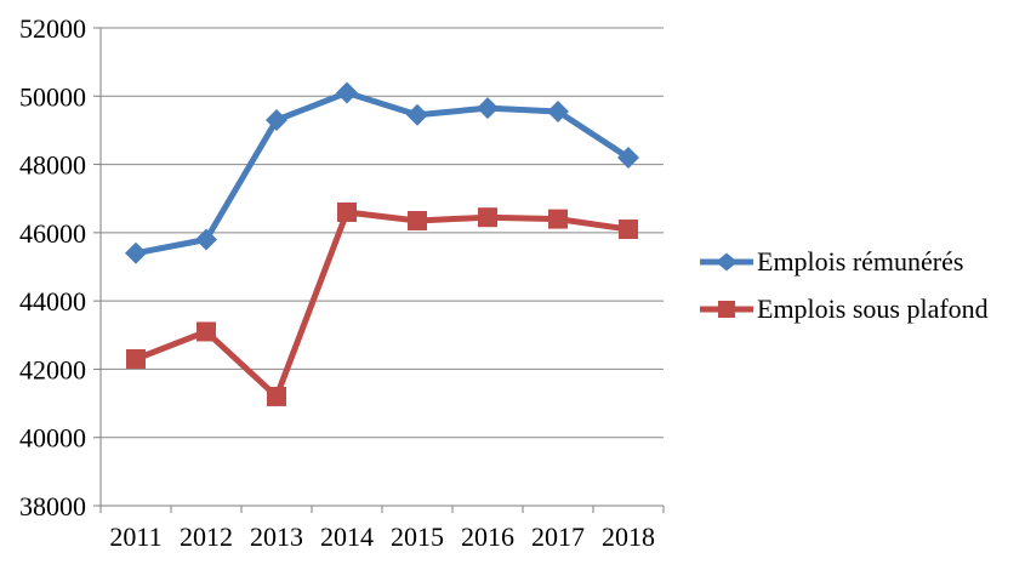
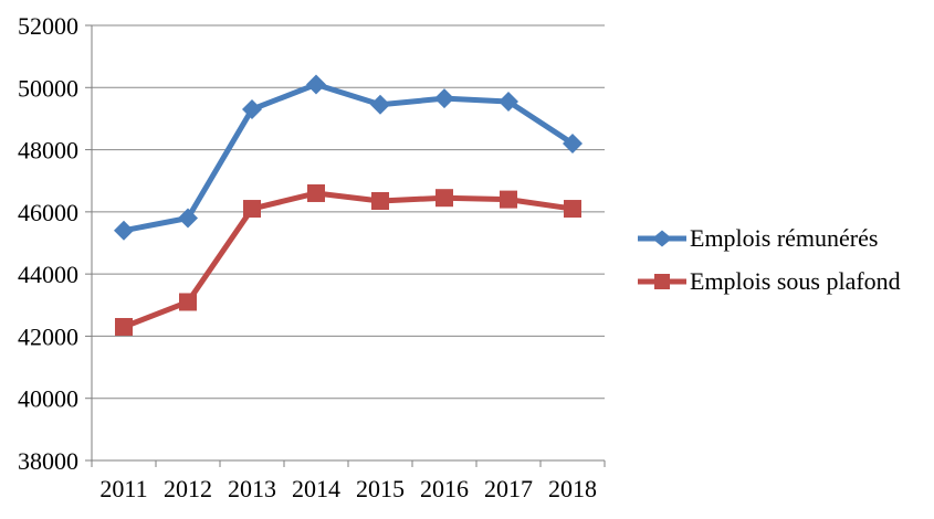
Emplois sous plafond/2013: 41200 -> 46100
